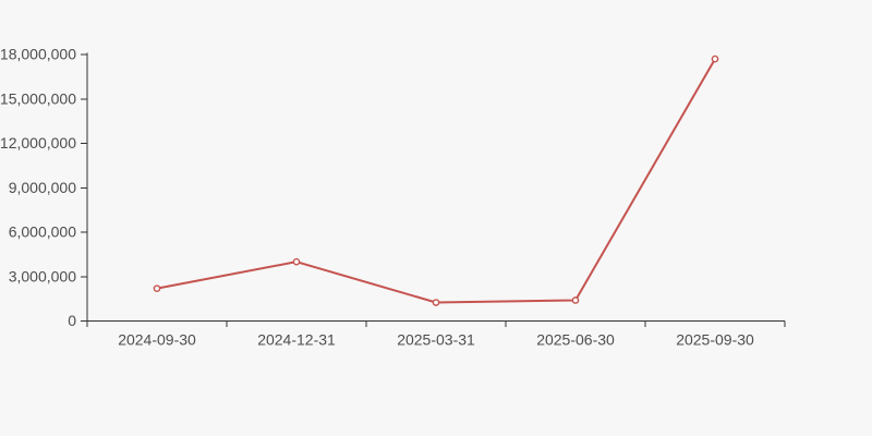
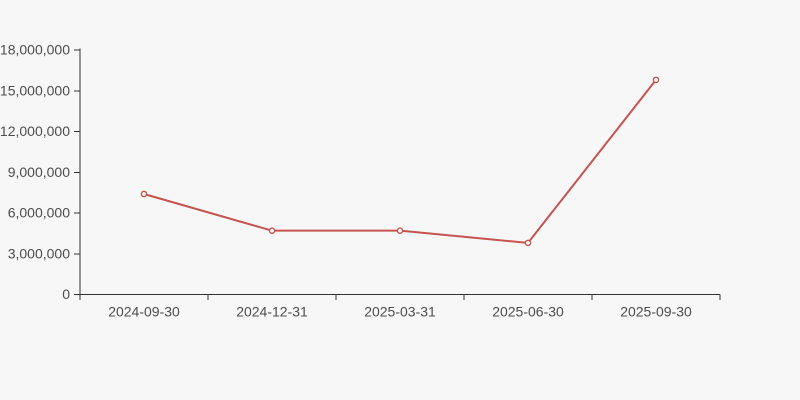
2024-09-30: 2200000 -> 7400000
2024-12-31: 4000000 -> 4700000
2025-03-31: 1200000 -> 4700000
2025-06-30: 1400000 -> 3800000
2025-09-30: 17700000 -> 15800000
